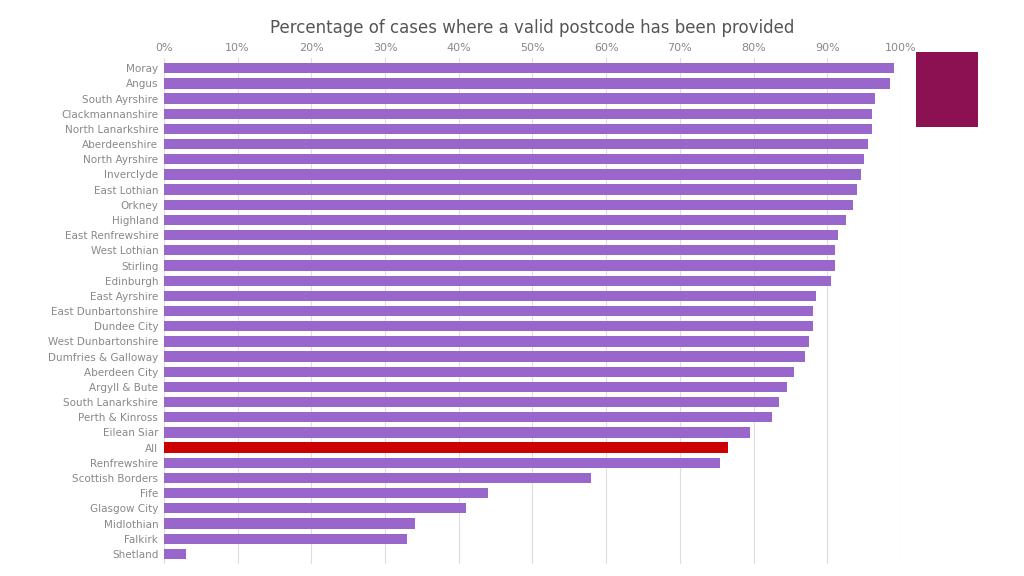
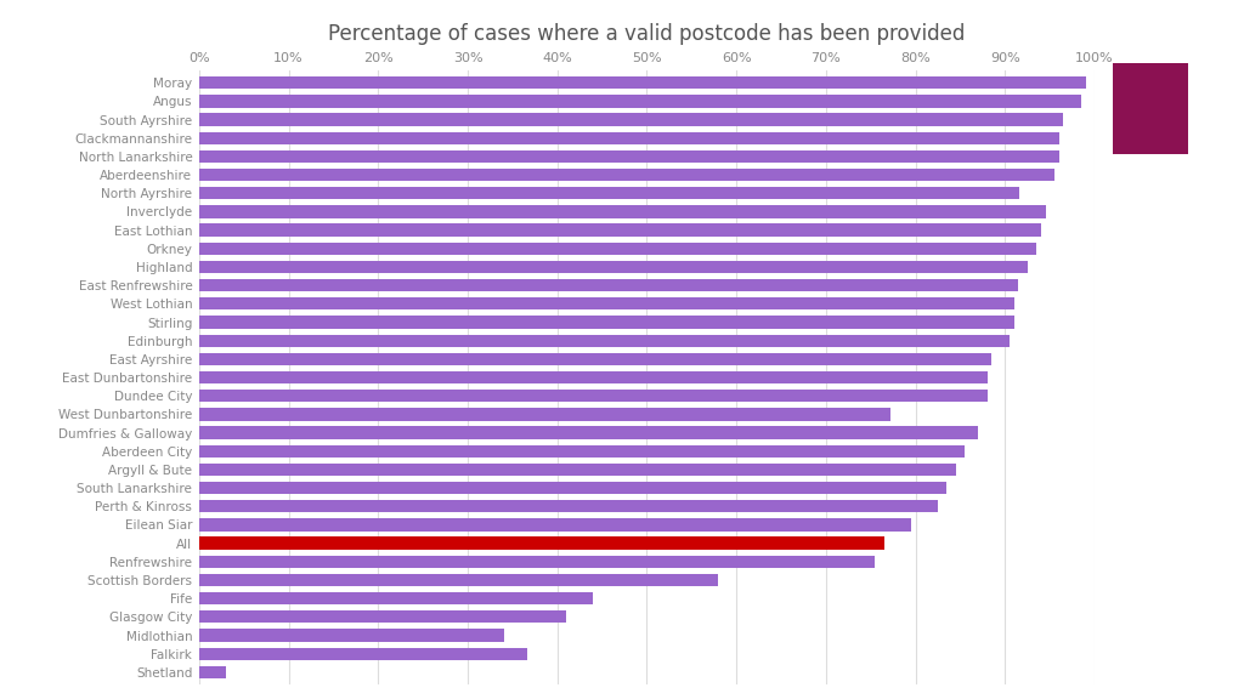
North Ayrshire: 95.0% -> 91.6%
West Dunbartonshire: 87.5% -> 77.2%
Falkirk: 33.0% -> 36.6%
